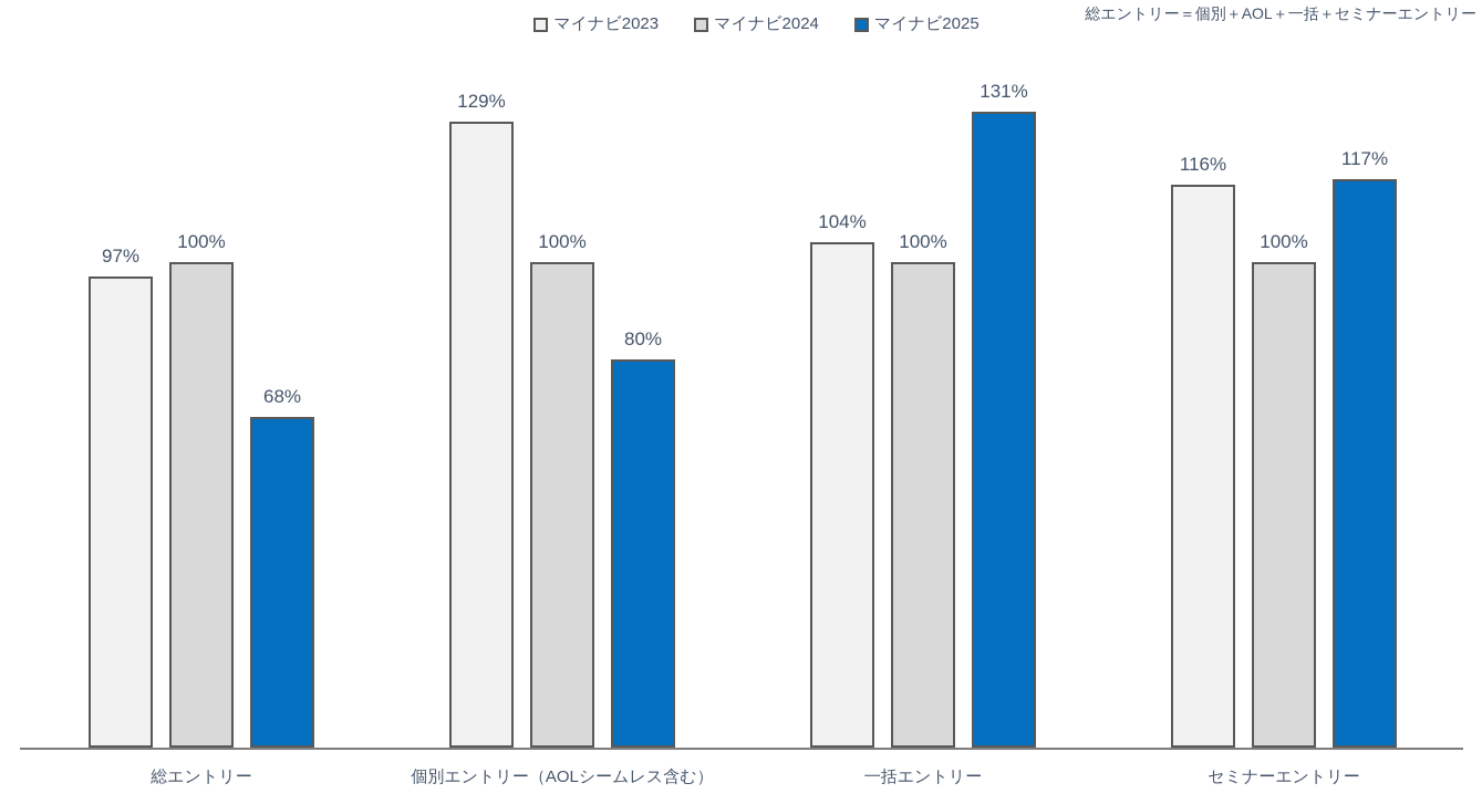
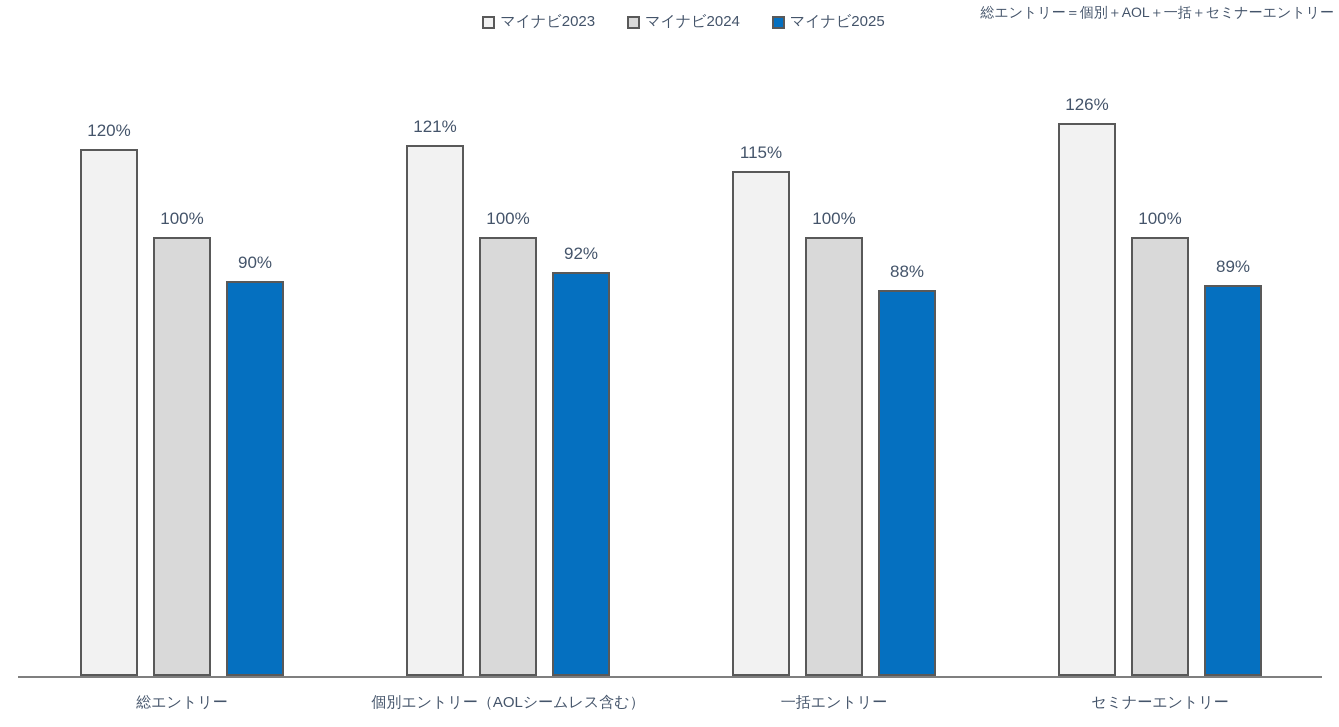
マイナビ2023/総エントリー: 97% -> 120%
マイナビ2025/総エントリー: 68% -> 90%
マイナビ2023/個別エントリー（AOLシームレス含む）: 129% -> 121%
マイナビ2025/個別エントリー（AOLシームレス含む）: 80% -> 92%
マイナビ2023/一括エントリー: 104% -> 115%
マイナビ2025/一括エントリー: 131% -> 88%
マイナビ2023/セミナーエントリー: 116% -> 126%
マイナビ2025/セミナーエントリー: 117% -> 89%
